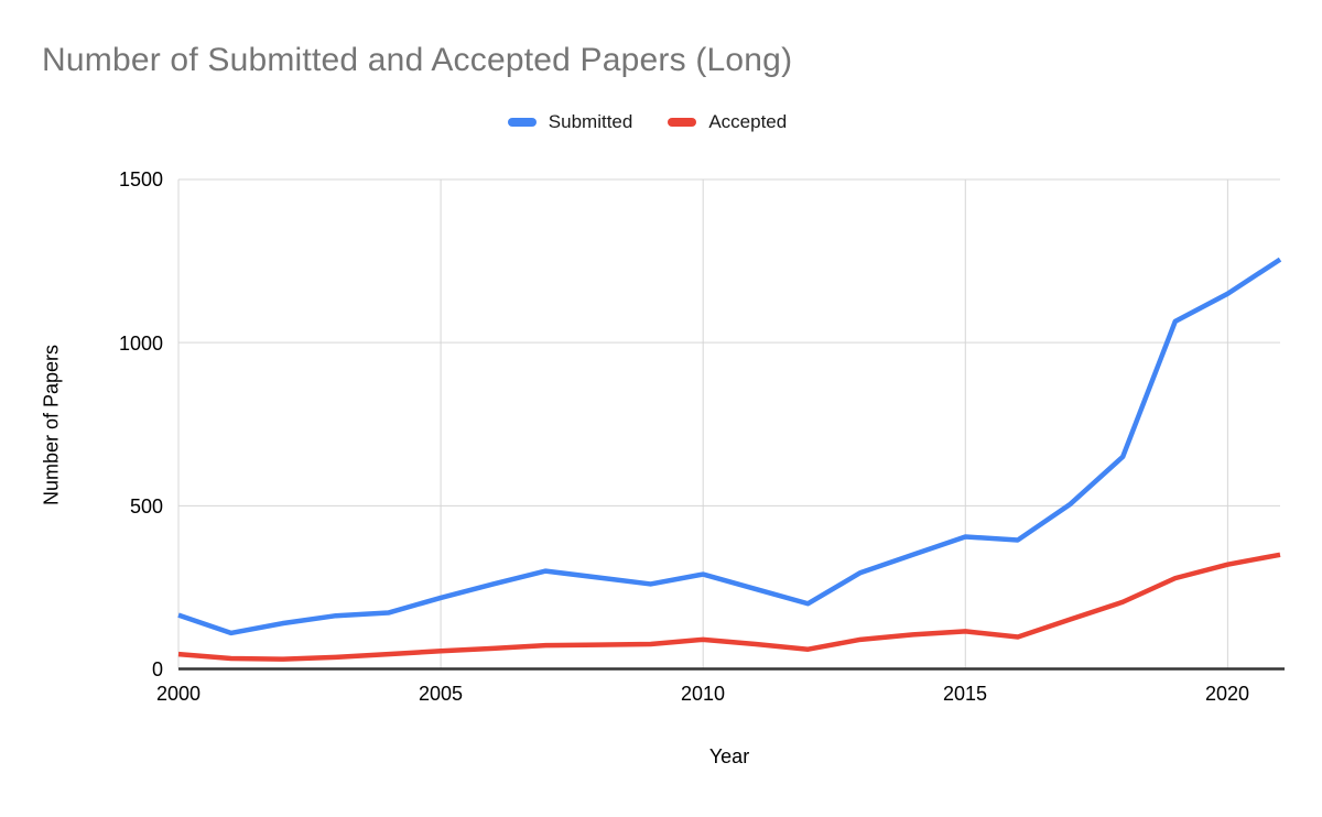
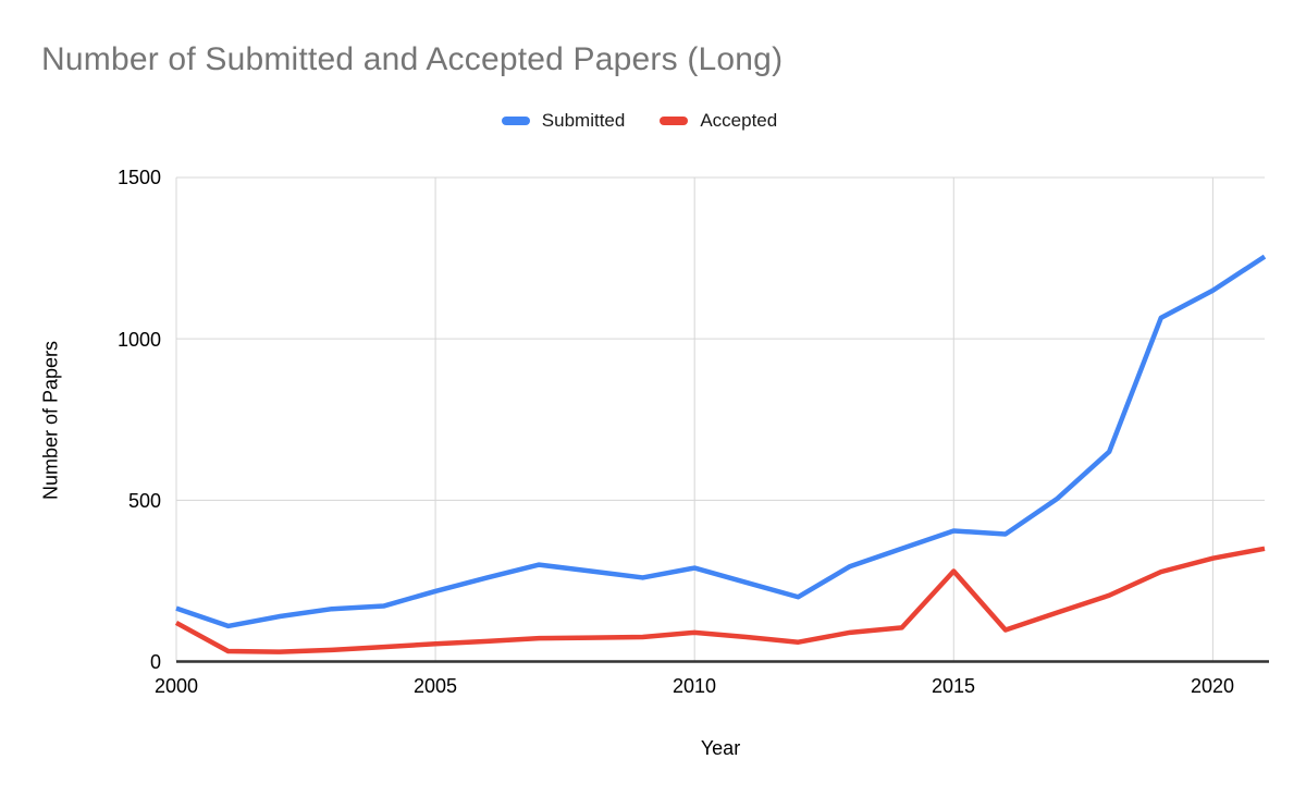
Accepted/2000: 40 -> 120
Accepted/2015: 120 -> 280
